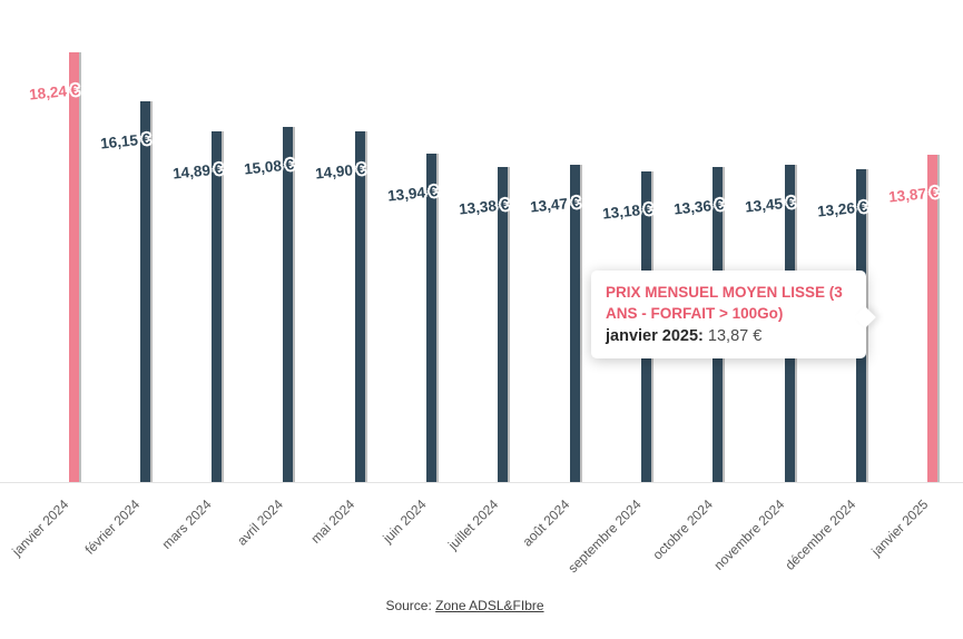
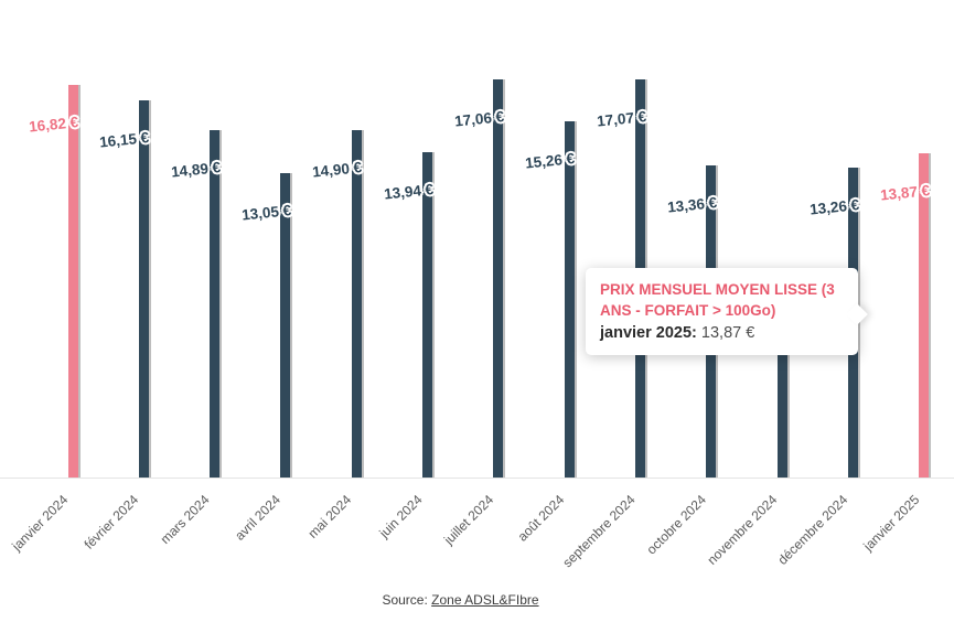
janvier 2024: 18,24 -> 16,82
avril 2024: 15,08 -> 13,05
juillet 2024: 13,38 -> 17,06
août 2024: 13,47 -> 15,26
septembre 2024: 13,18 -> 17,07
novembre 2024: 13,45 -> 7,34
